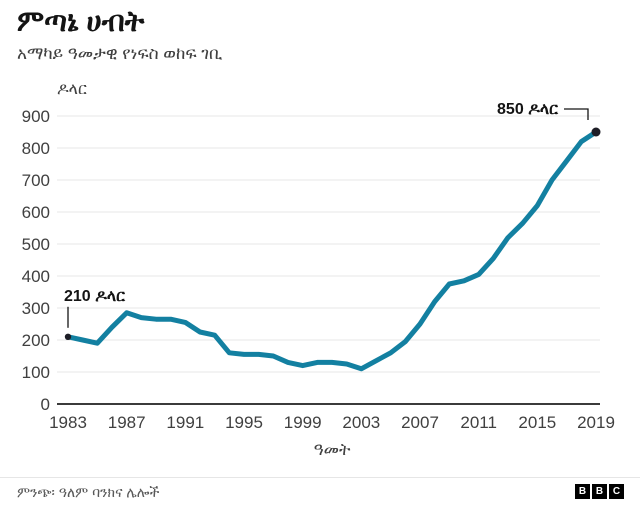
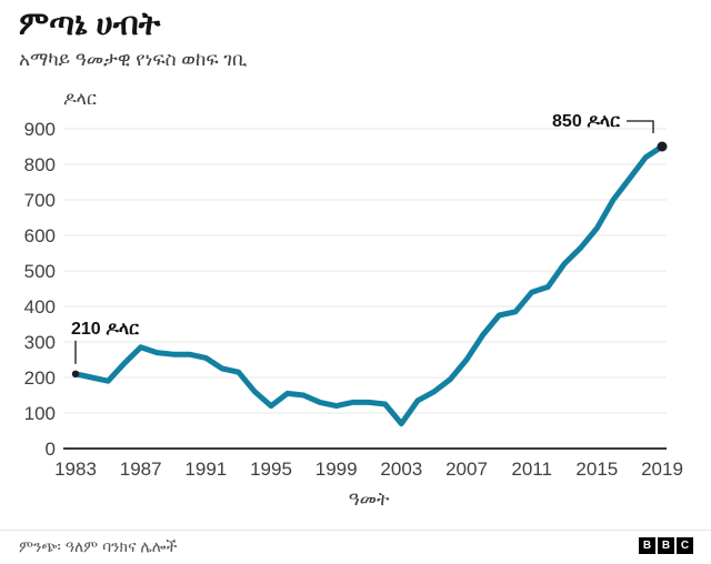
1995: 160 -> 120
2003: 110 -> 70
2011: 400 -> 440
